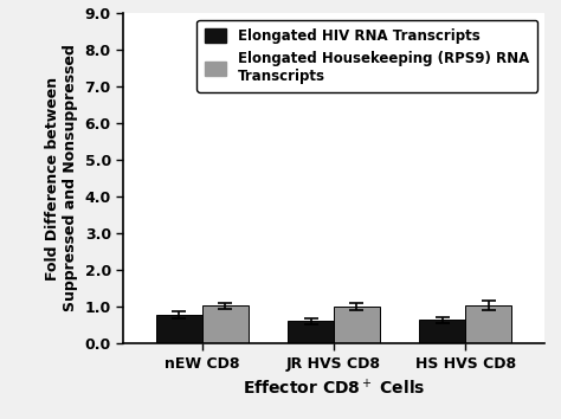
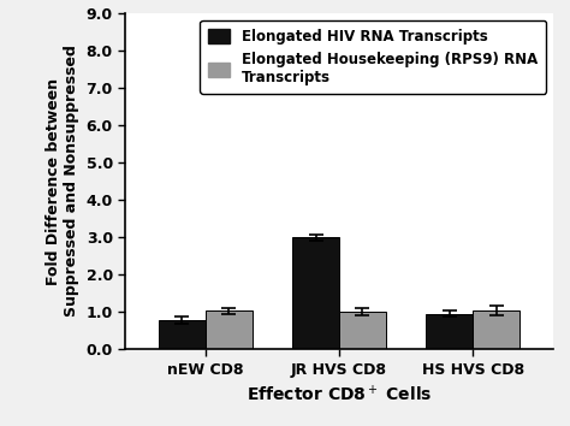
Elongated HIV RNA Transcripts/JR HVS CD8: 0.62 -> 3.00
Elongated HIV RNA Transcripts/HS HVS CD8: 0.65 -> 0.95
